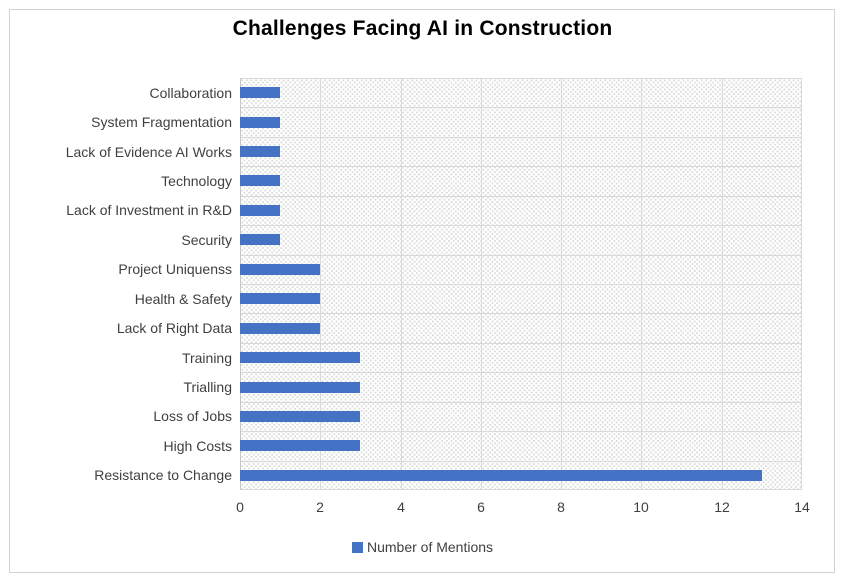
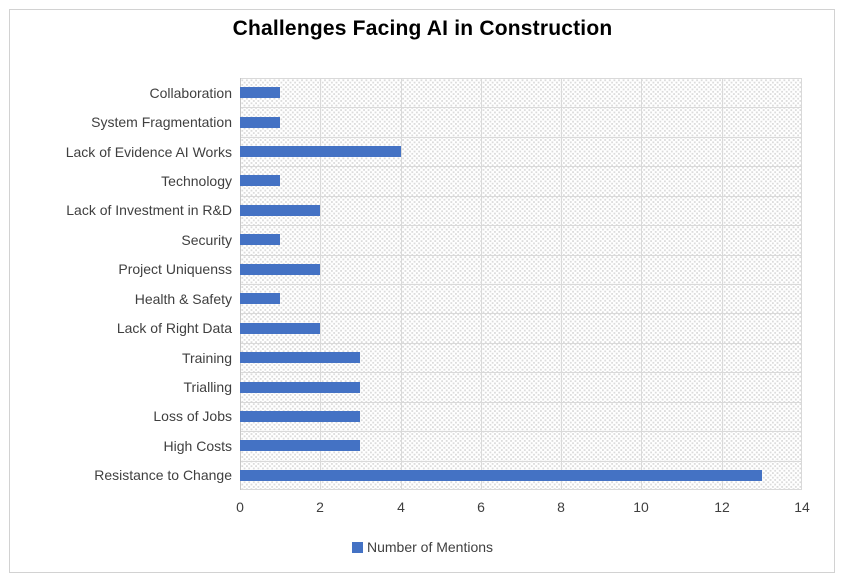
Lack of Evidence AI Works: 1 -> 4
Lack of Investment in R&D: 1 -> 2
Health & Safety: 2 -> 1
